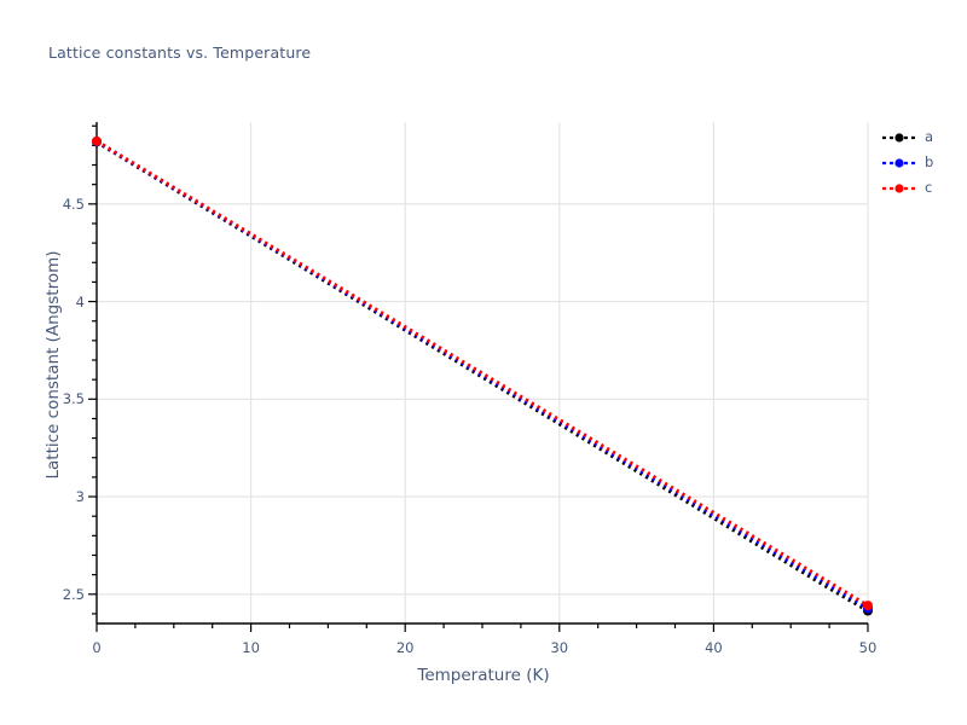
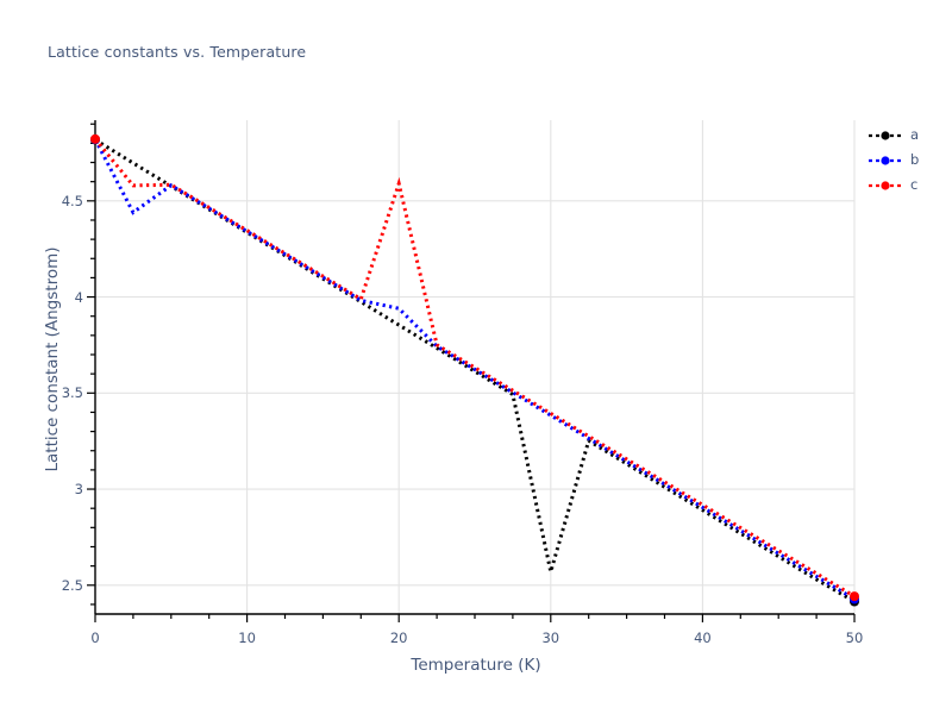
b/2.5: 4.70 -> 4.44
c/2.5: 4.70 -> 4.58
b/20: 3.86 -> 3.94
c/20: 3.87 -> 4.59
a/30: 3.37 -> 2.57
